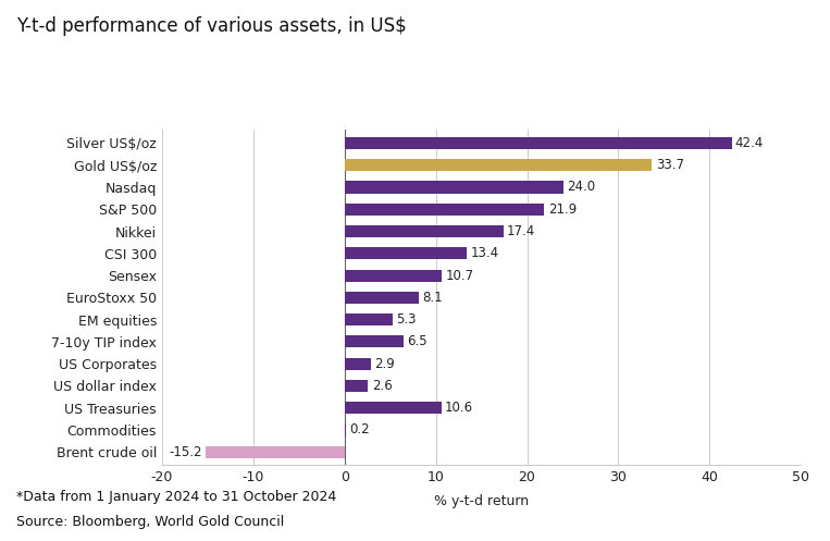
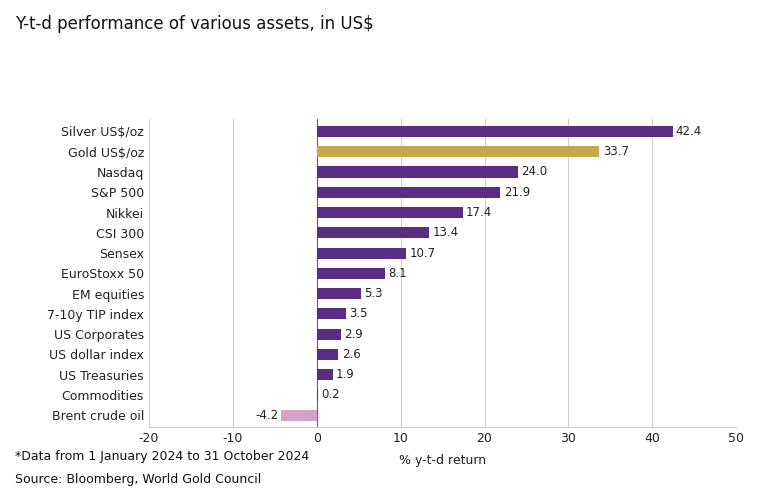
7-10y TIP index: 6.5 -> 3.5
US Treasuries: 10.6 -> 1.9
Brent crude oil: -15.2 -> -4.2
